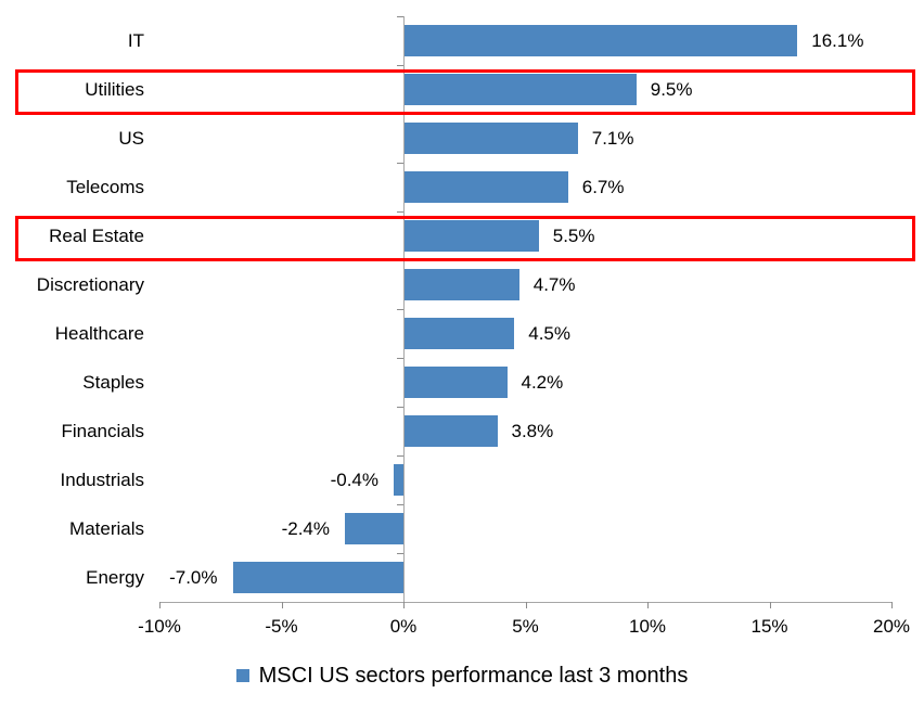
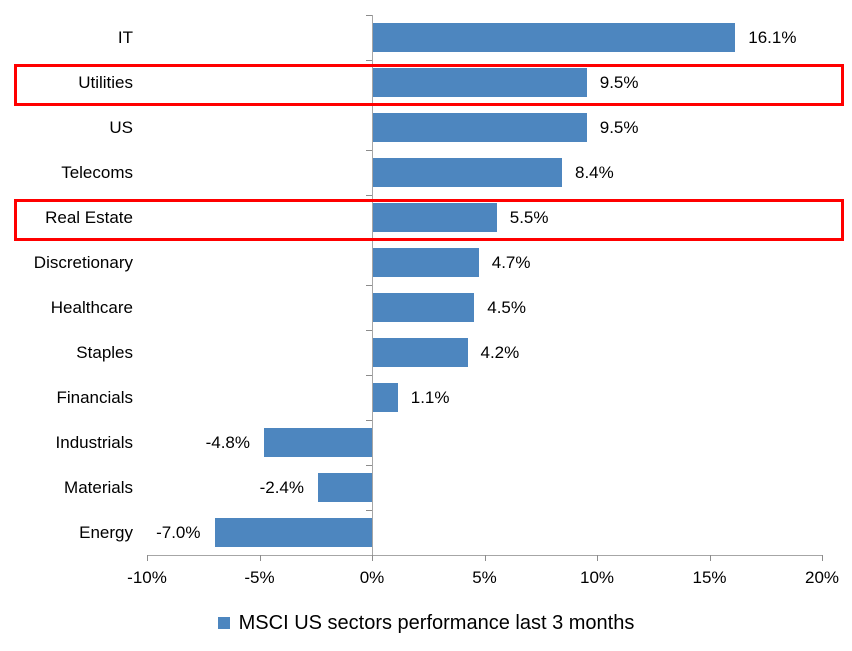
US: 7.1% -> 9.5%
Telecoms: 6.7% -> 8.4%
Financials: 3.8% -> 1.1%
Industrials: -0.4% -> -4.8%
